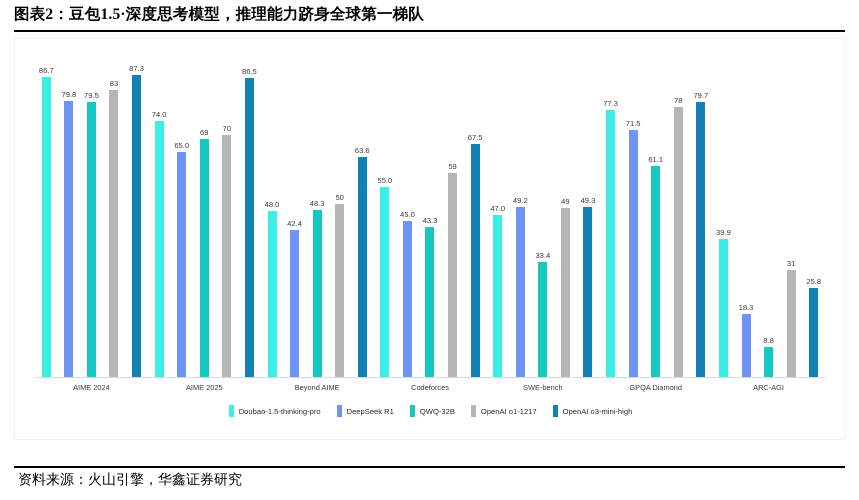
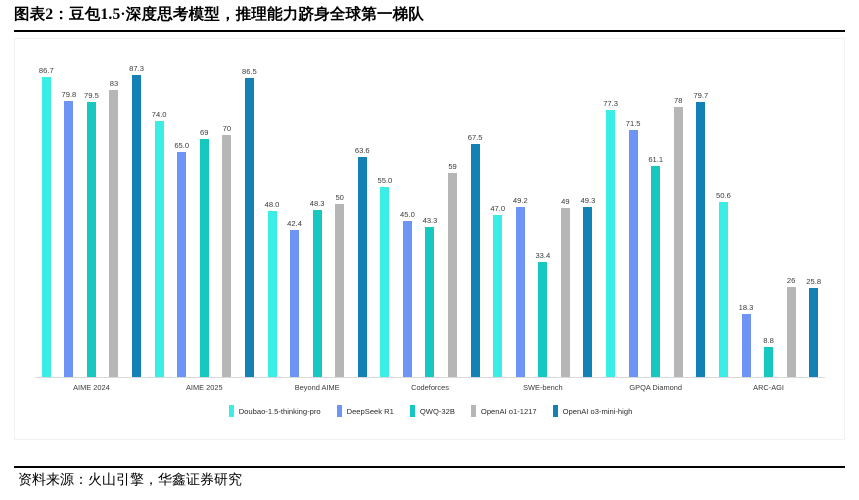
Doubao-1.5-thinking-pro/ARC-AGI: 39.9 -> 50.6
OpenAI o1-1217/ARC-AGI: 31 -> 26
